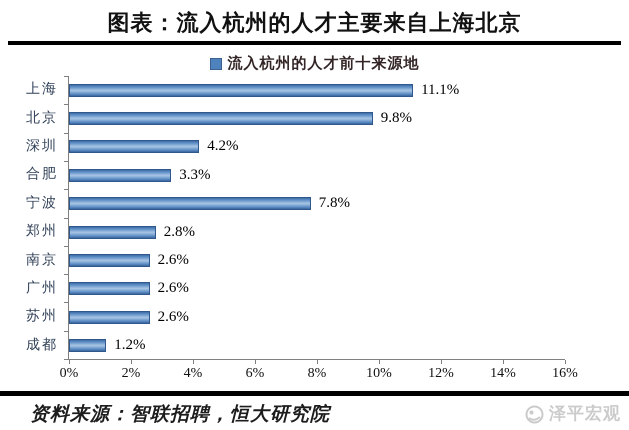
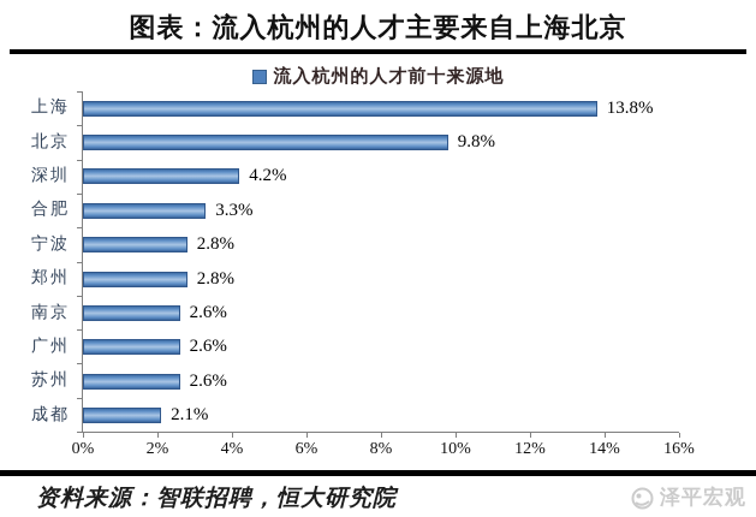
上海: 11.1% -> 13.8%
宁波: 7.8% -> 2.8%
成都: 1.2% -> 2.1%
